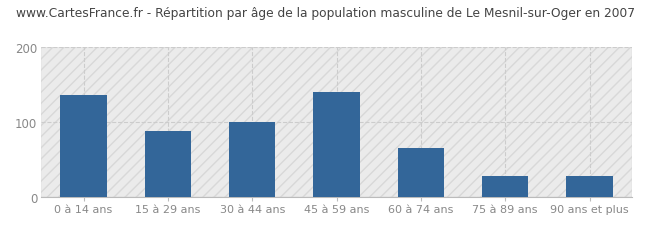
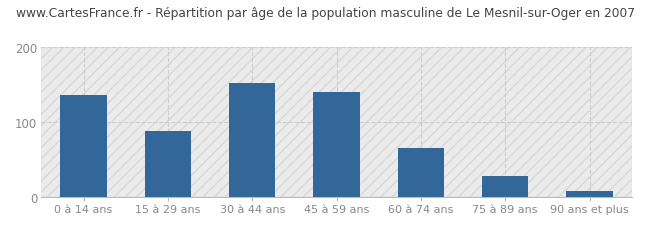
30 à 44 ans: 100 -> 152
90 ans et plus: 28 -> 8
